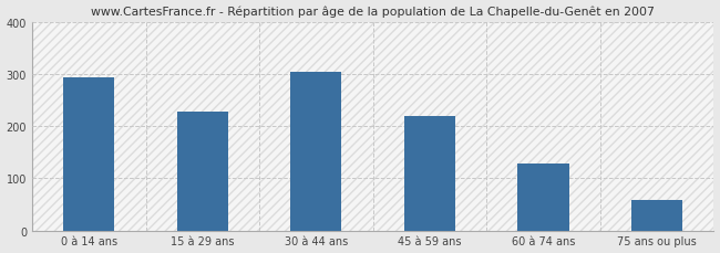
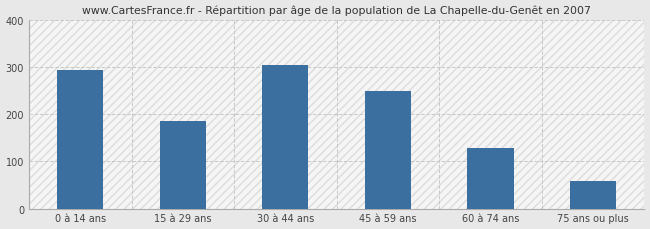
15 à 29 ans: 228 -> 185
45 à 59 ans: 220 -> 250
